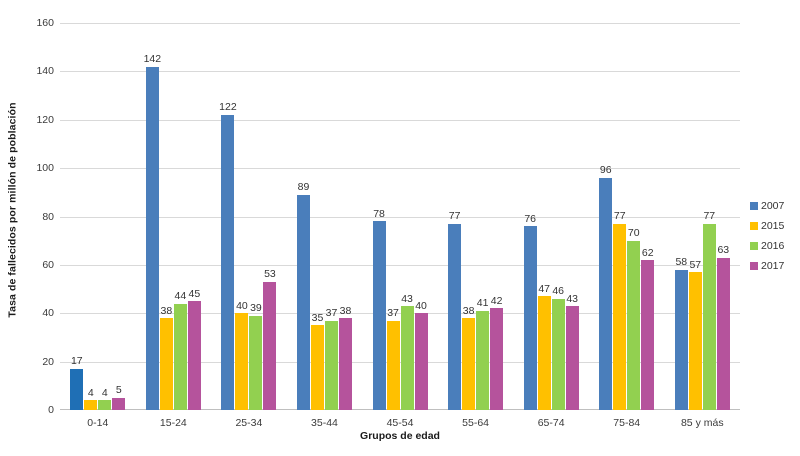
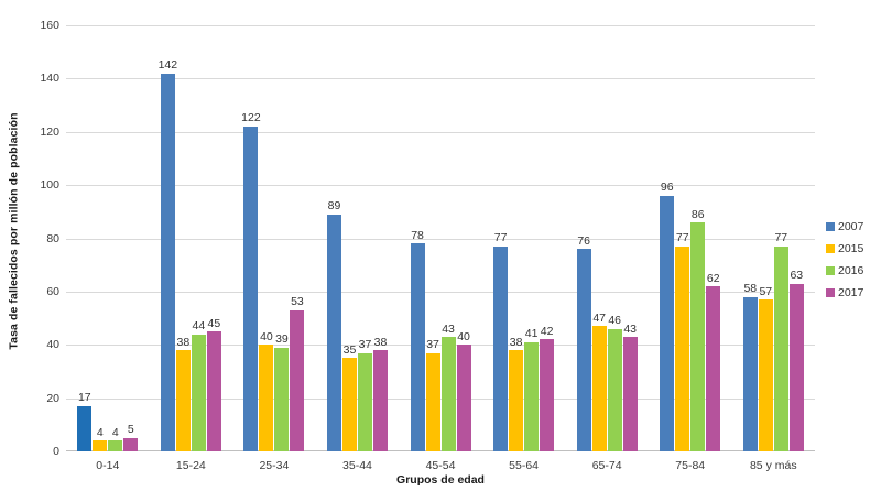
2016/75-84: 70 -> 86
